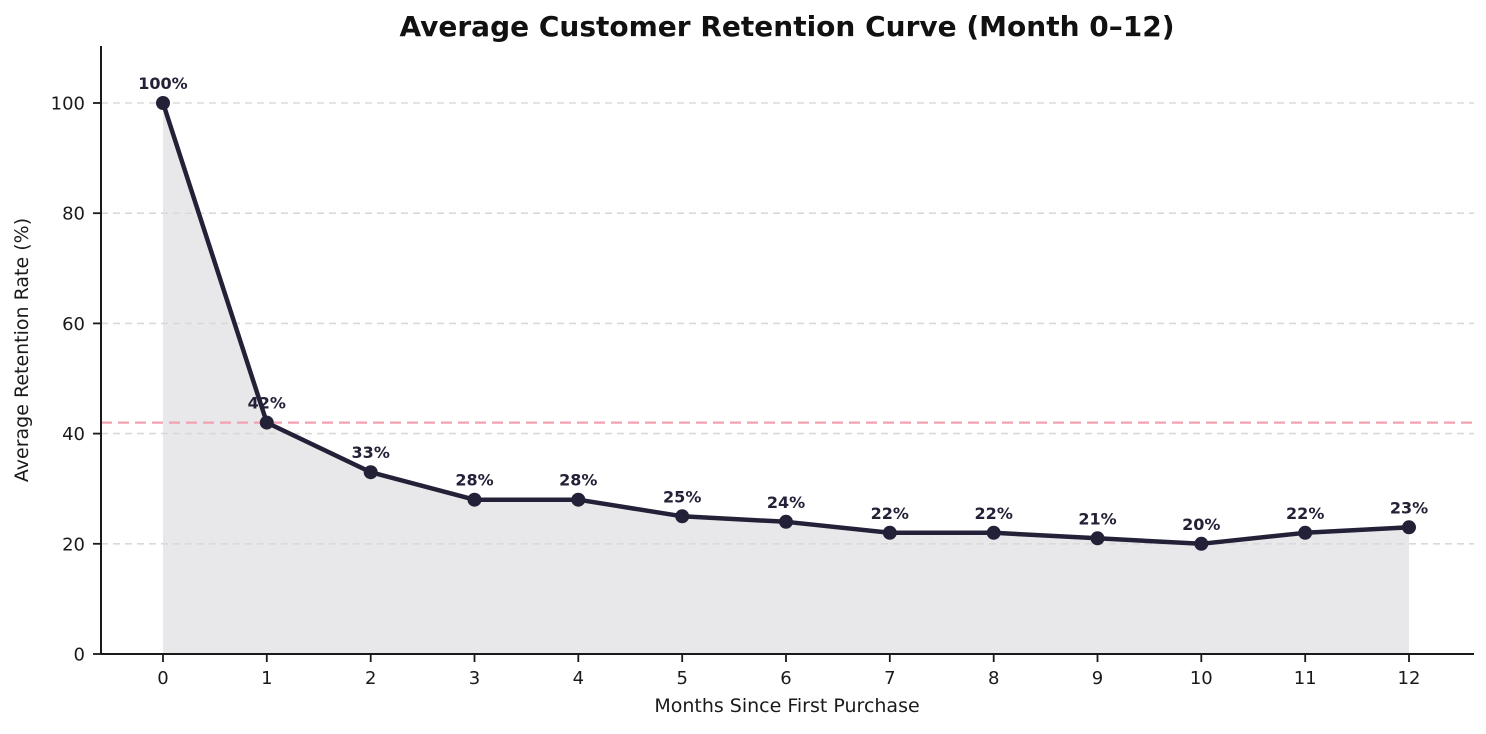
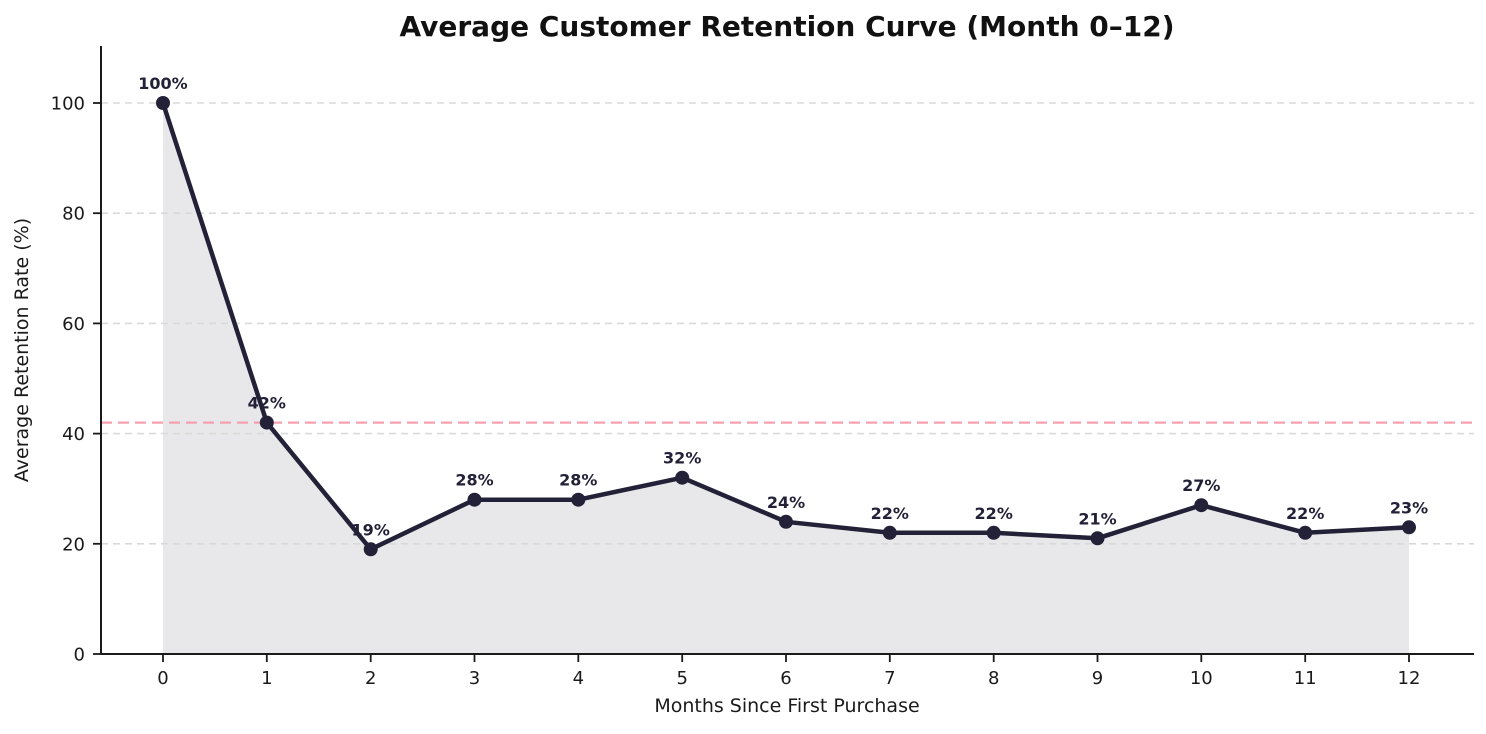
2: 33% -> 19%
5: 25% -> 32%
10: 20% -> 27%
